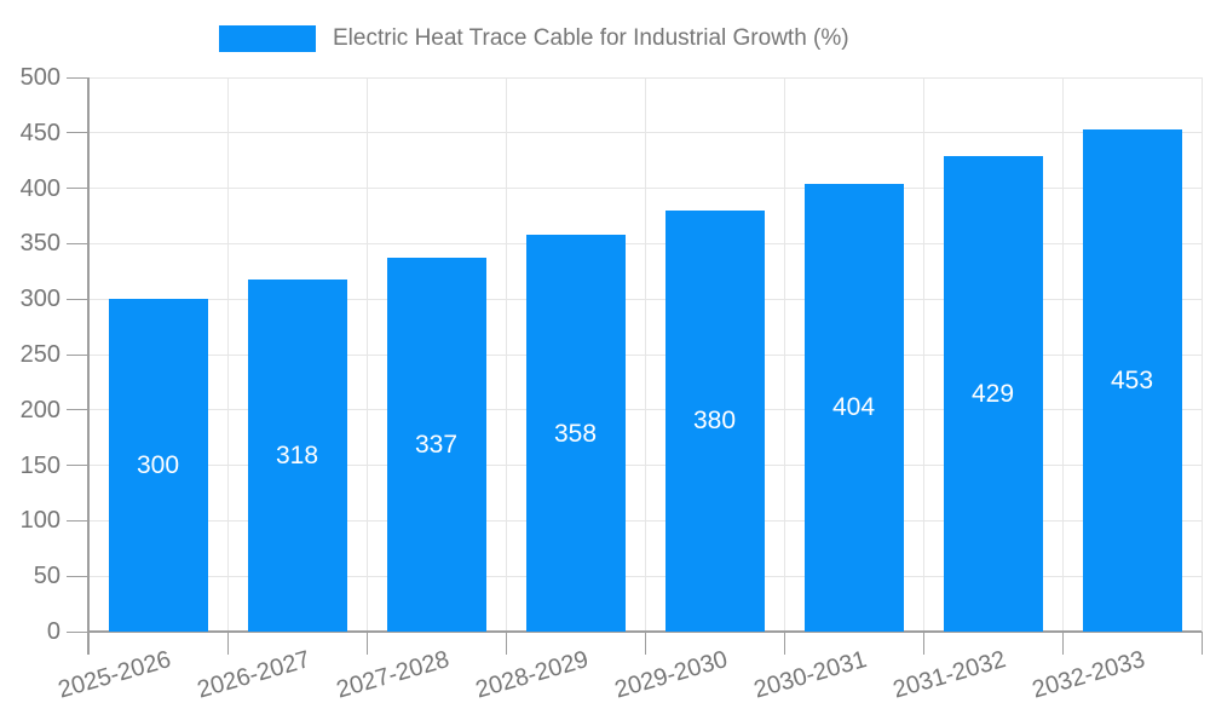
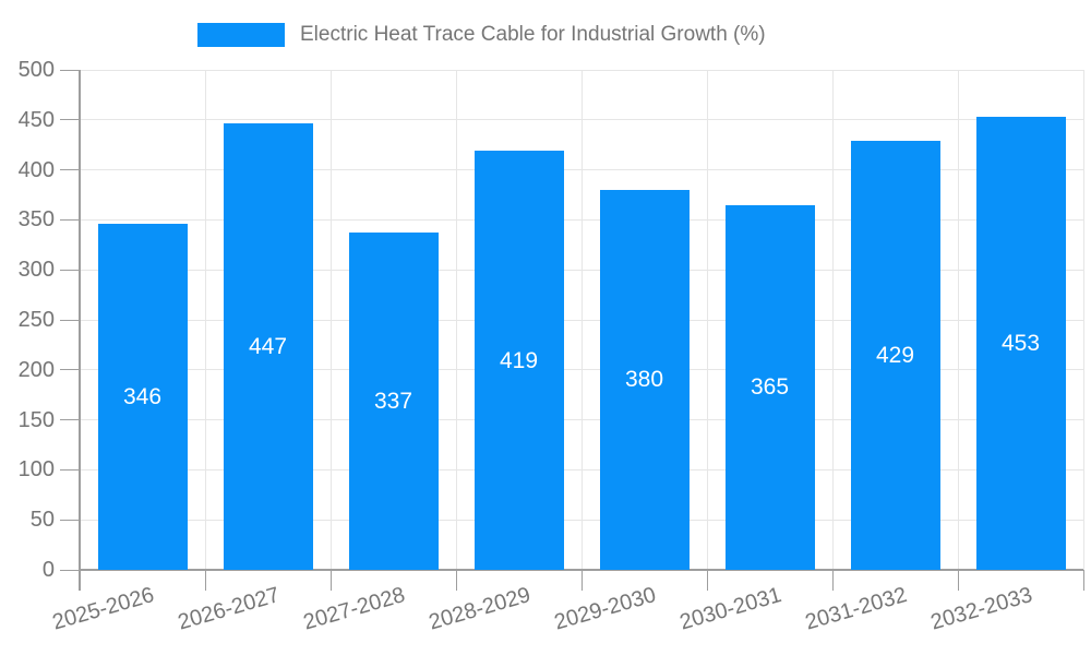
2025-2026: 300 -> 346
2026-2027: 318 -> 447
2028-2029: 358 -> 419
2030-2031: 404 -> 365
